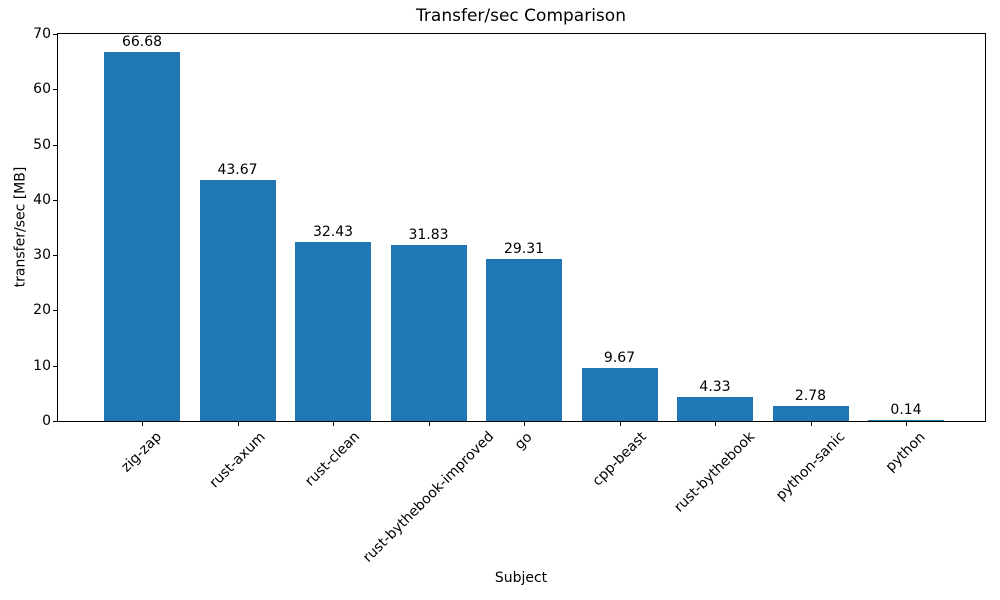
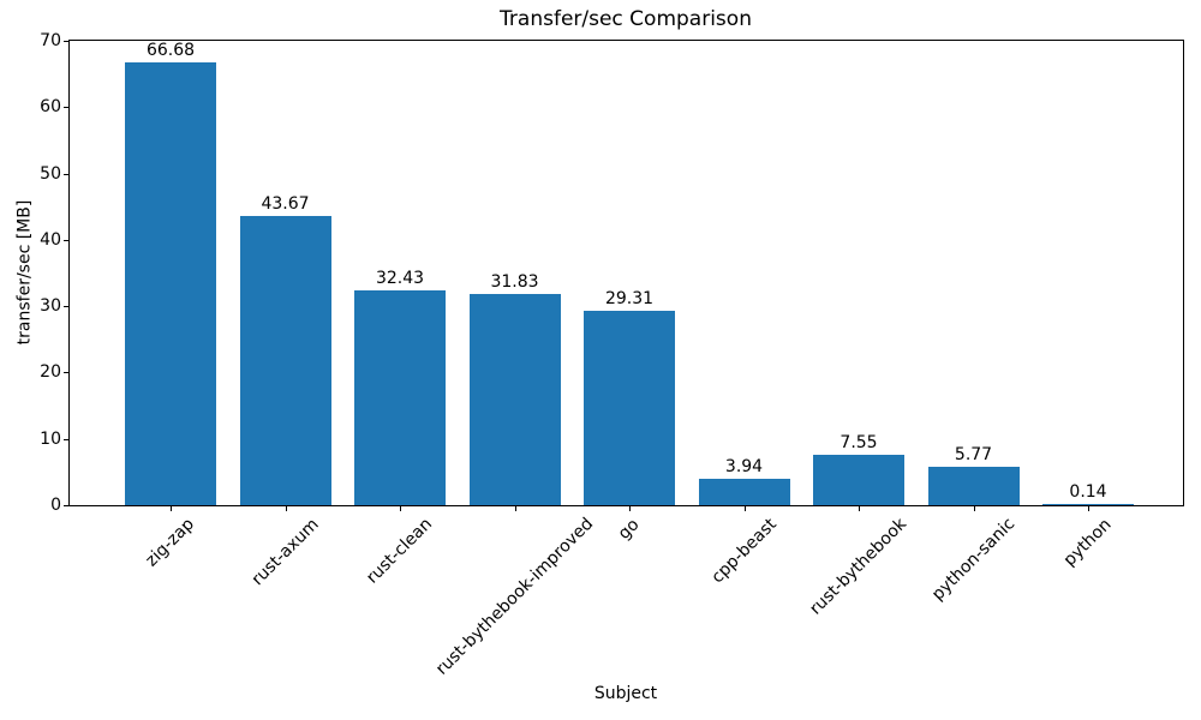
cpp-beast: 9.67 -> 3.94
rust-bythebook: 4.33 -> 7.55
python-sanic: 2.78 -> 5.77
